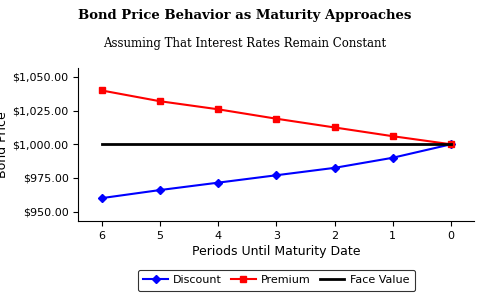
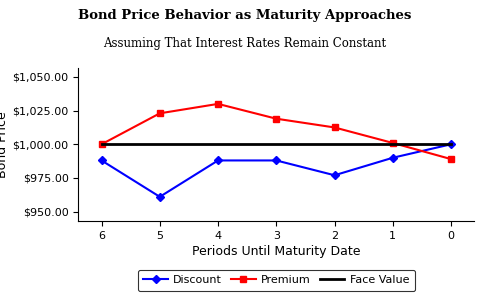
Discount/6: $960 -> $988
Premium/6: $1,040 -> $1,000
Discount/5: $966 -> $961
Premium/5: $1,032 -> $1,023
Discount/4: $972 -> $988
Premium/4: $1,026 -> $1,030
Discount/3: $977 -> $988
Discount/2: $982 -> $977
Premium/1: $1,006 -> $1,001
Premium/0: $1,000 -> $989
